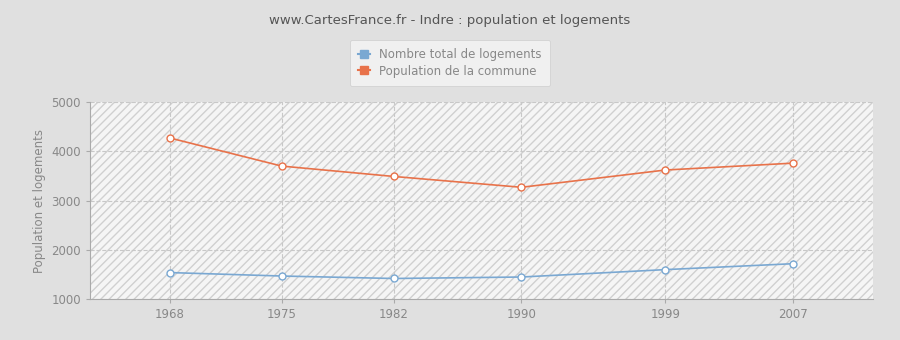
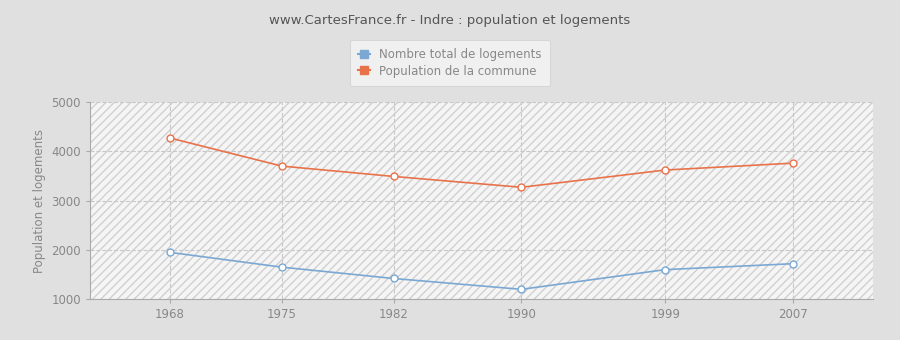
Nombre total de logements/1968: 1540 -> 1950
Nombre total de logements/1975: 1470 -> 1650
Nombre total de logements/1990: 1450 -> 1200
